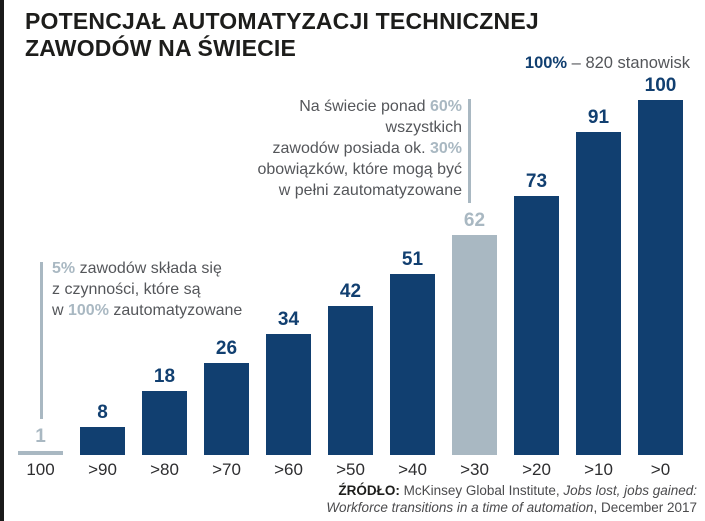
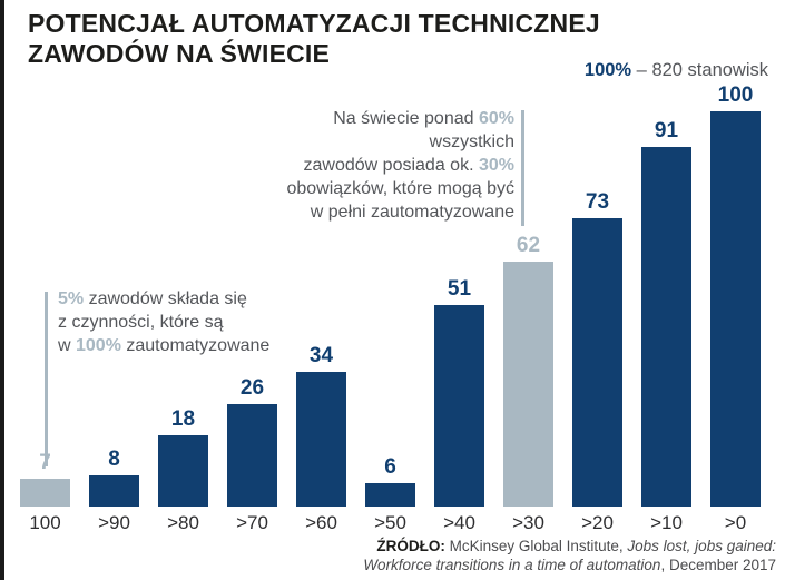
100: 1 -> 7
>50: 42 -> 6
